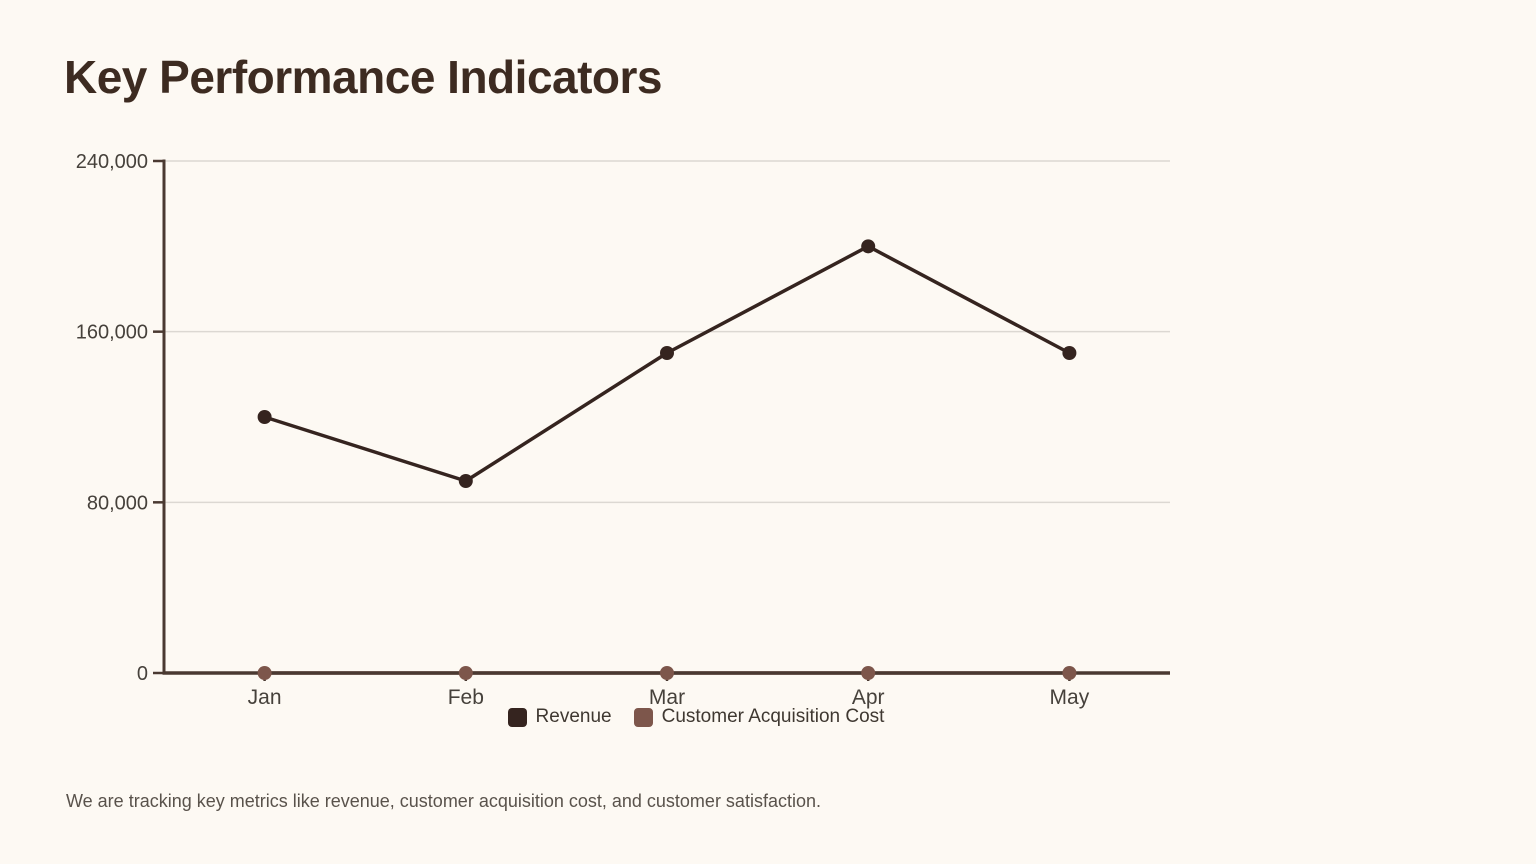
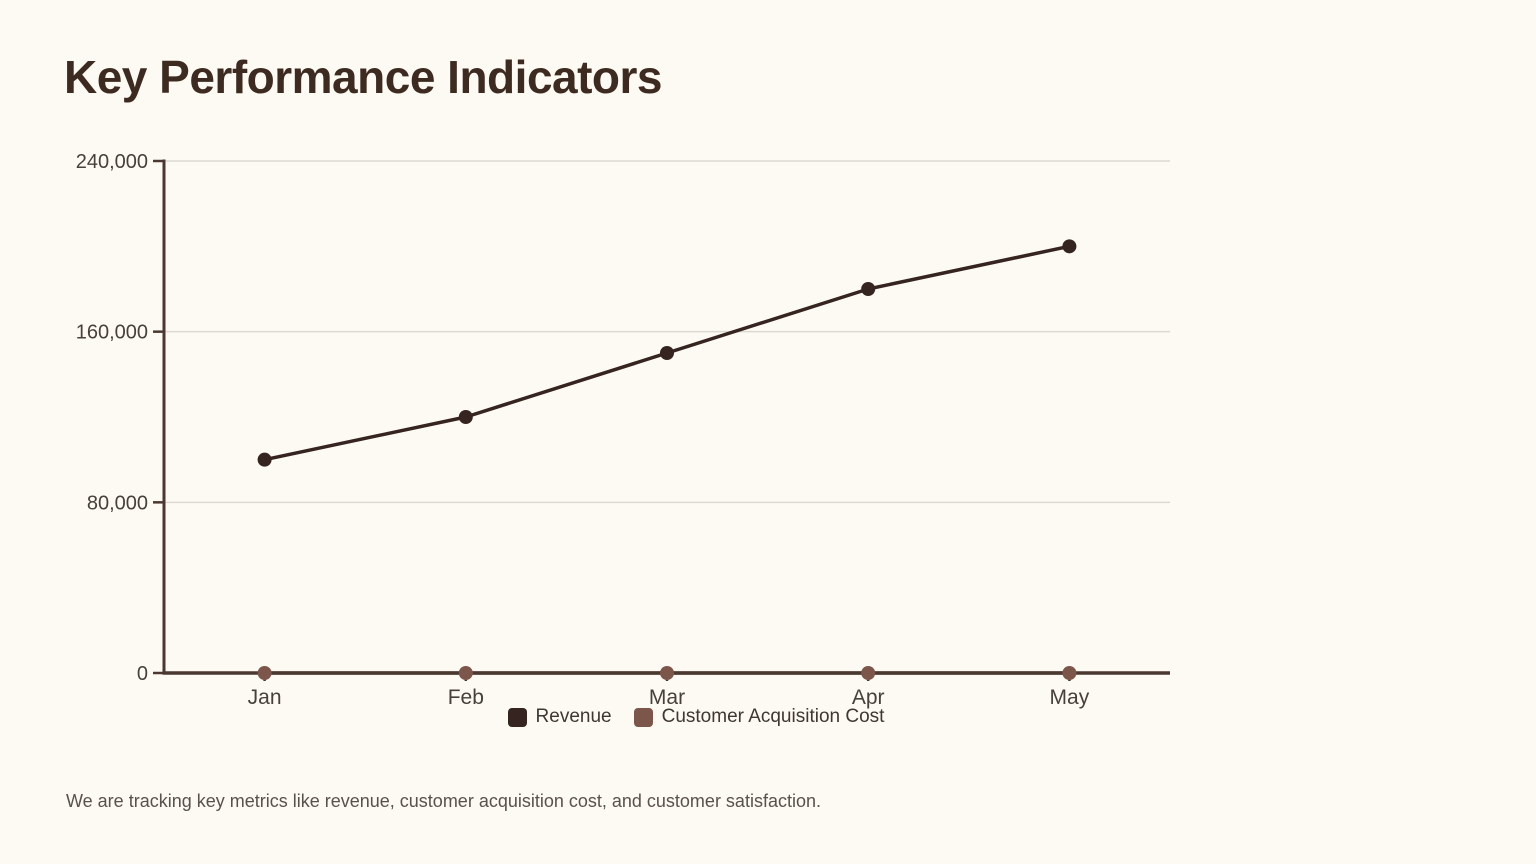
Revenue/Jan: 120000 -> 100000
Revenue/Feb: 90000 -> 120000
Revenue/Apr: 200000 -> 180000
Revenue/May: 150000 -> 200000
